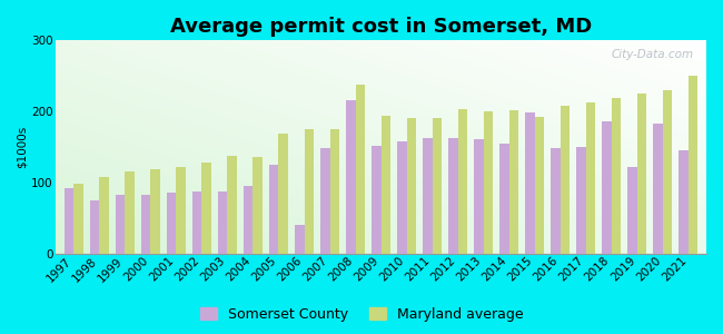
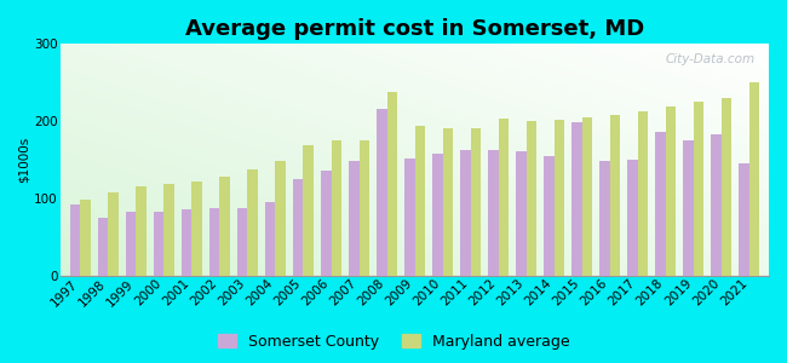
Maryland average/2004: 136 -> 148
Somerset County/2006: 40 -> 135
Maryland average/2015: 192 -> 205
Somerset County/2019: 122 -> 175
